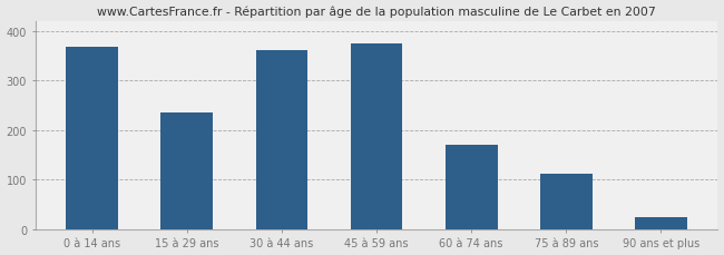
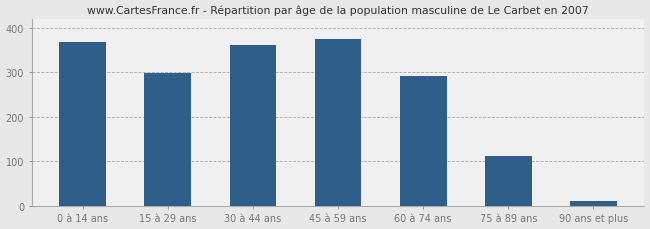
15 à 29 ans: 235 -> 297
60 à 74 ans: 170 -> 291
90 ans et plus: 25 -> 10
